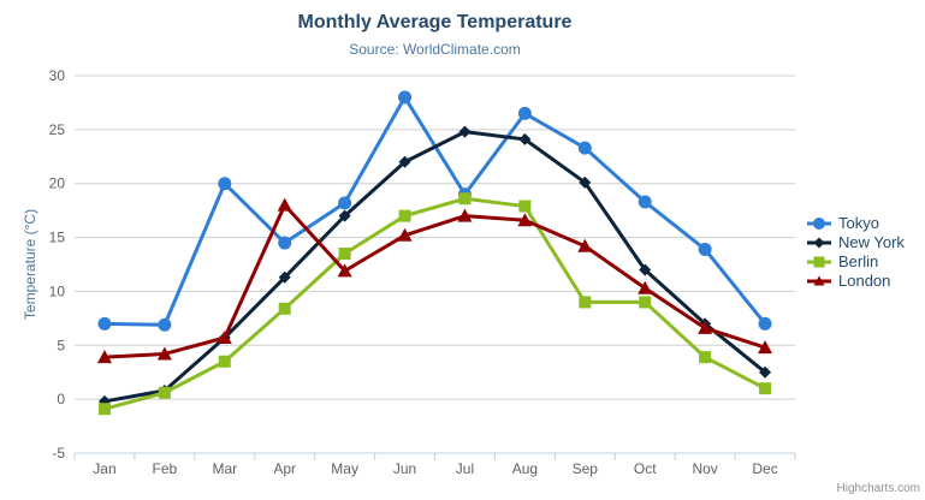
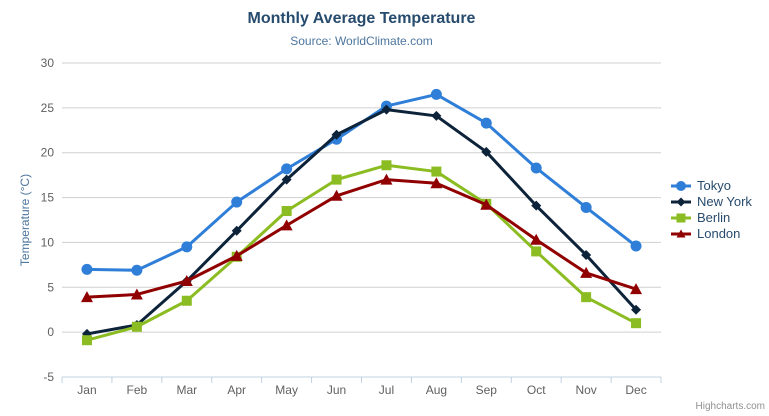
Tokyo/Mar: 20 -> 10
London/Apr: 18 -> 8
Tokyo/Jun: 28 -> 22
Tokyo/Jul: 19 -> 25
Berlin/Sep: 9 -> 14
New York/Oct: 12 -> 14
New York/Nov: 7 -> 9
Tokyo/Dec: 7 -> 10
